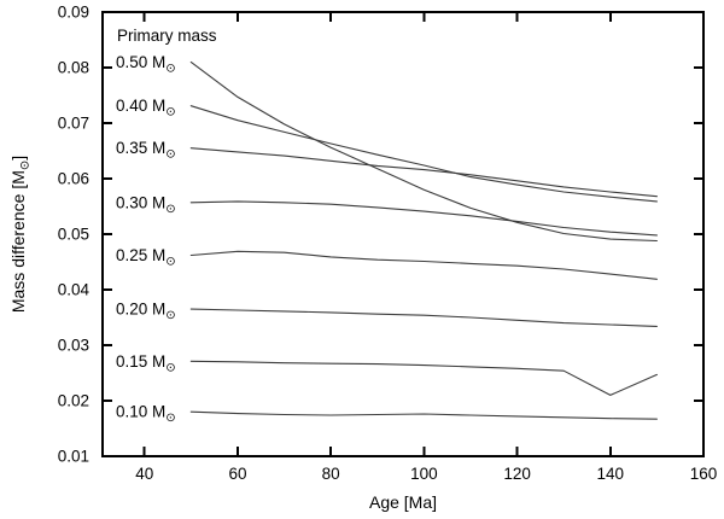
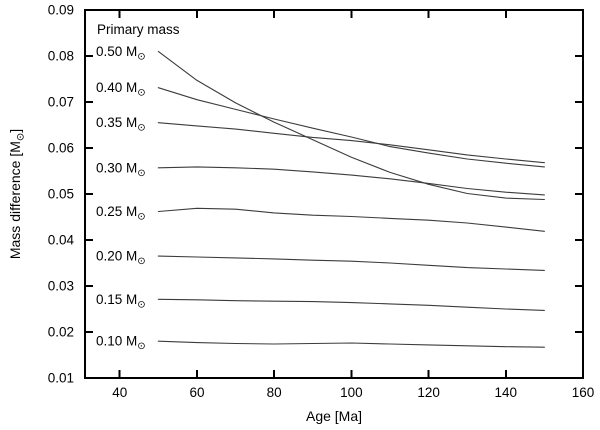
0.15 M⊙/140: 0.021 -> 0.025
